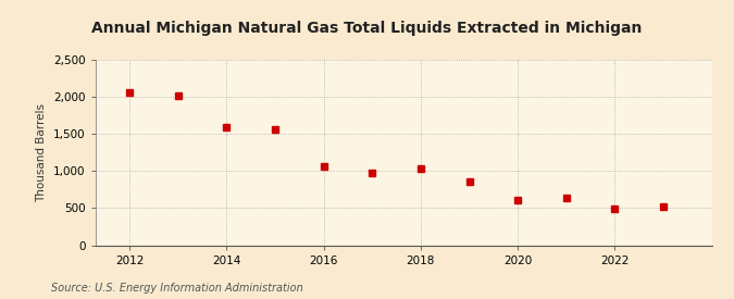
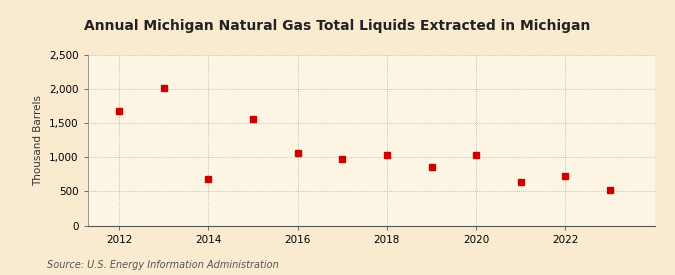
2012: 2,060 -> 1,680
2014: 1,590 -> 680
2020: 610 -> 1,040
2022: 490 -> 720
